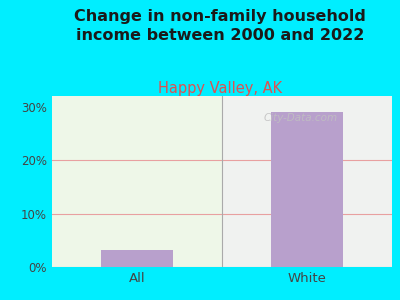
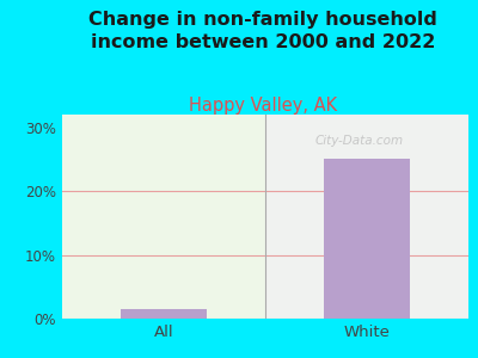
All: 3.2% -> 1.5%
White: 29.0% -> 25.0%
